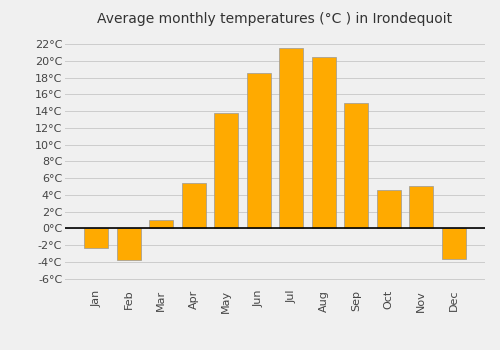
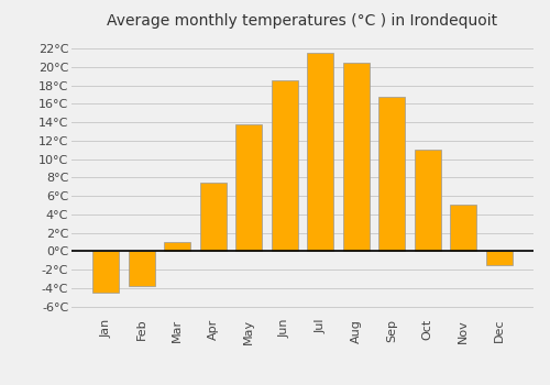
Jan: -2.4°C -> -4.5°C
Apr: 5.4°C -> 7.5°C
Sep: 15.0°C -> 16.7°C
Oct: 4.6°C -> 11.0°C
Dec: -3.6°C -> -1.5°C
